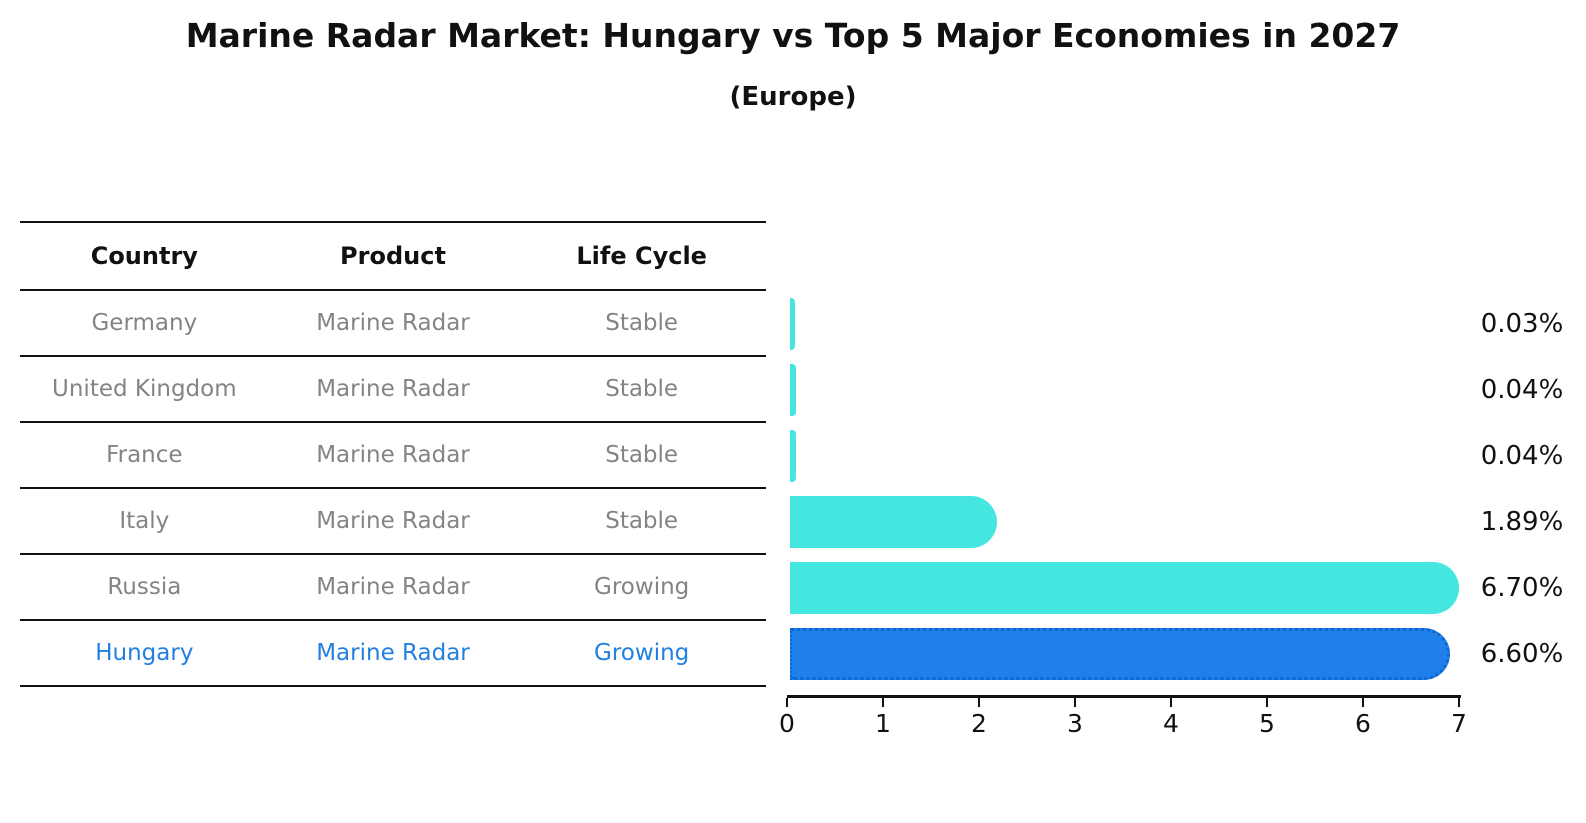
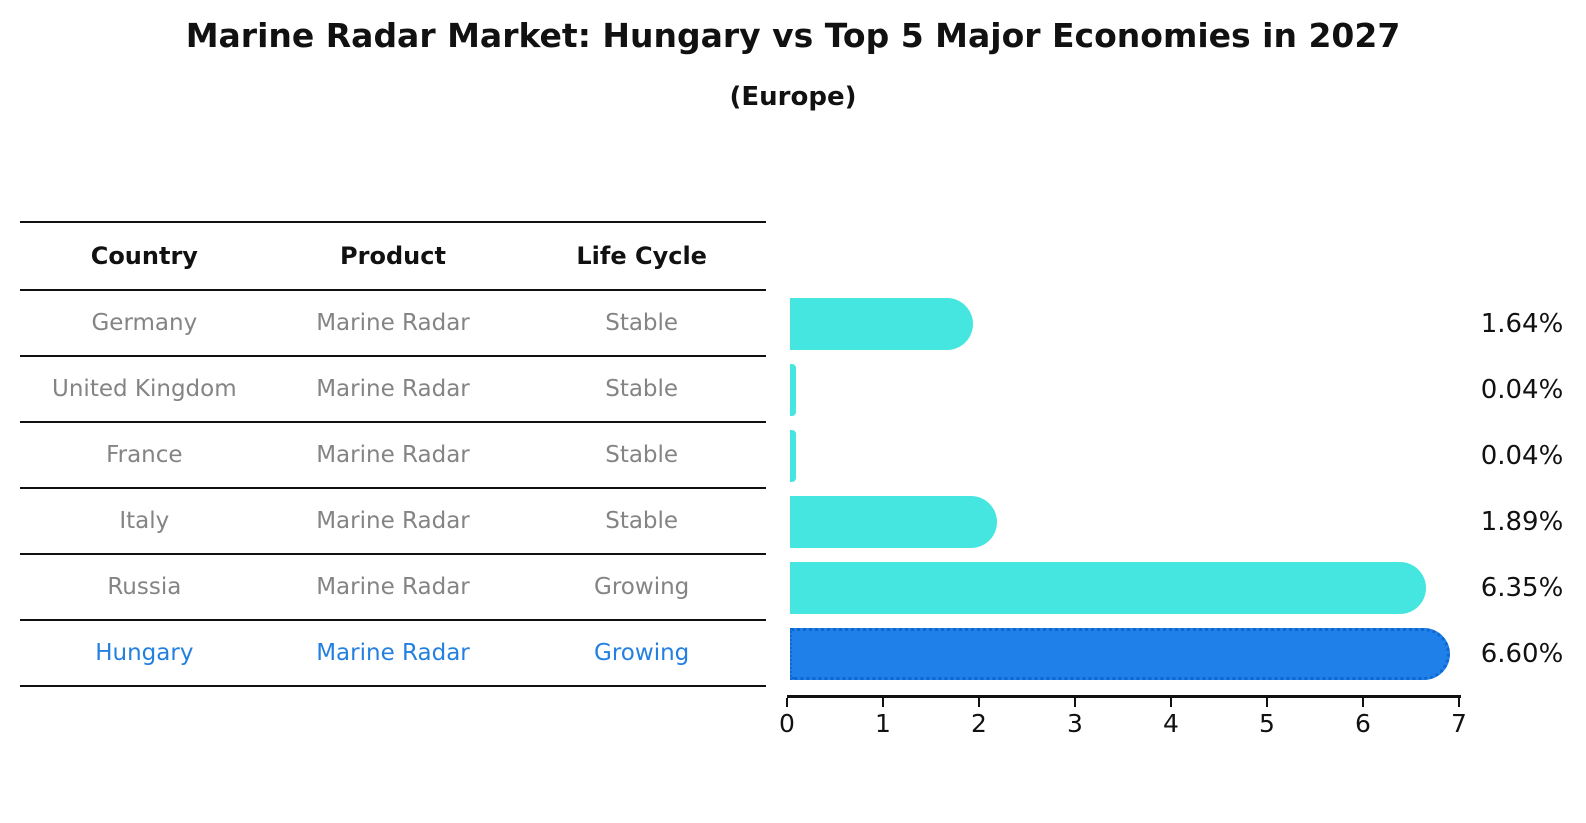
Germany: 0.03% -> 1.64%
Russia: 6.70% -> 6.35%
